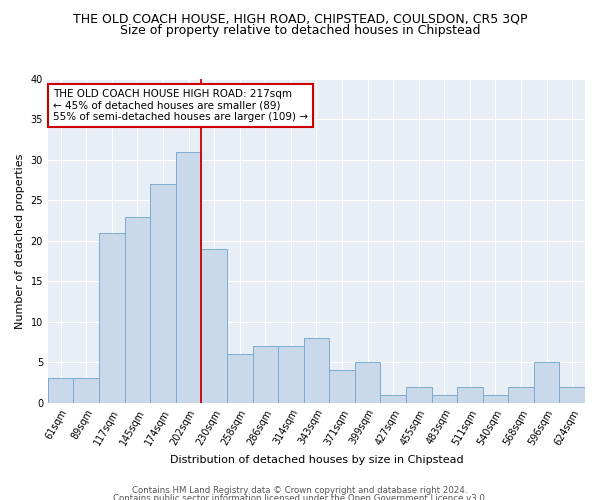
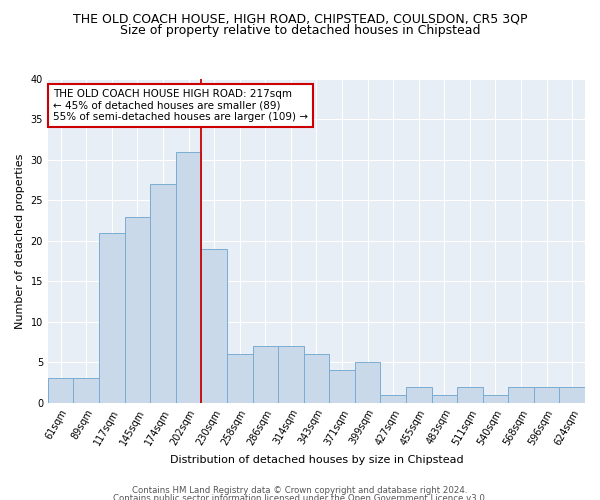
343sqm: 8 -> 6
596sqm: 5 -> 2
